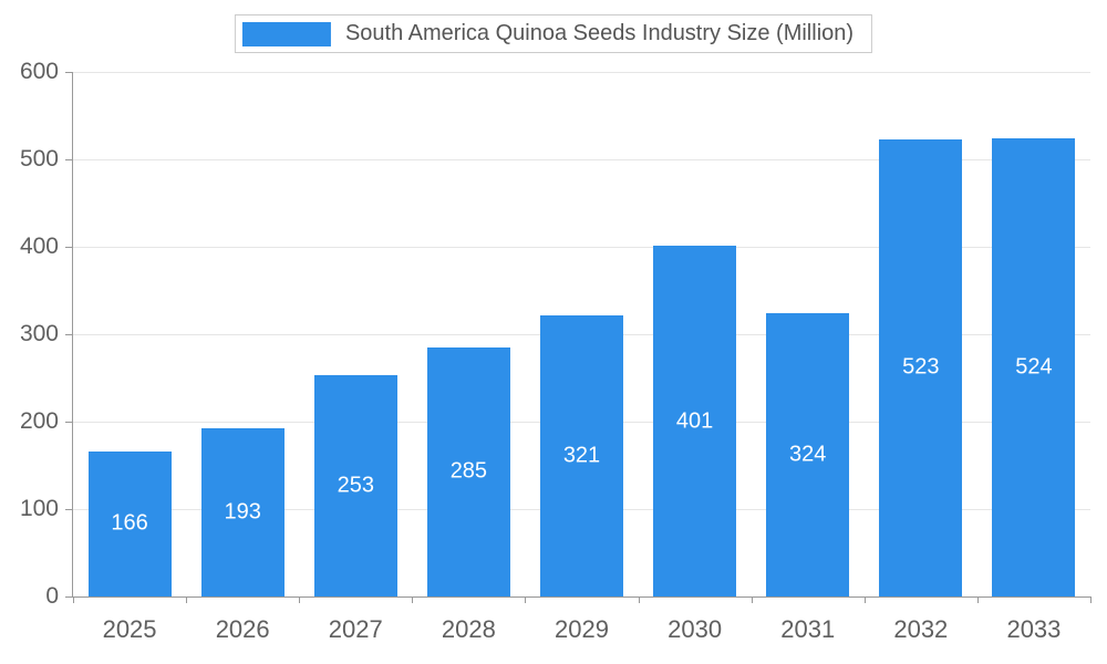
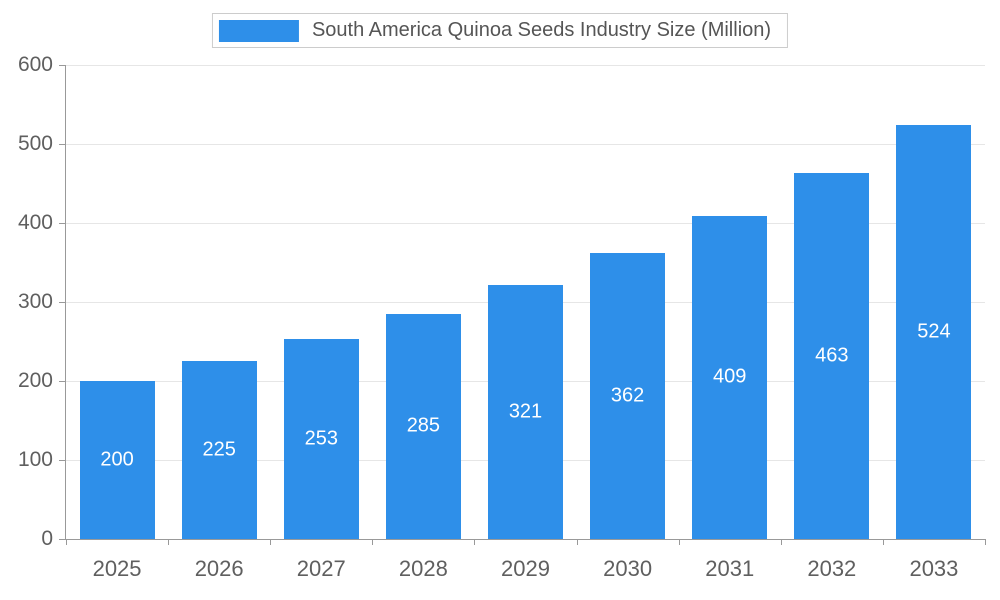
2025: 166 -> 200
2026: 193 -> 225
2030: 401 -> 362
2031: 324 -> 409
2032: 523 -> 463
